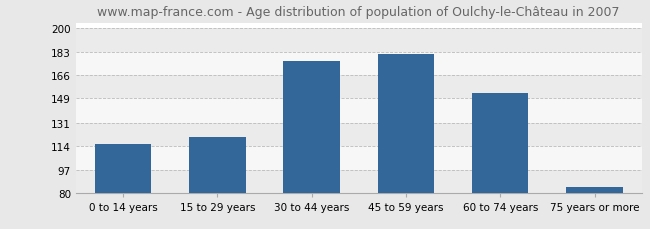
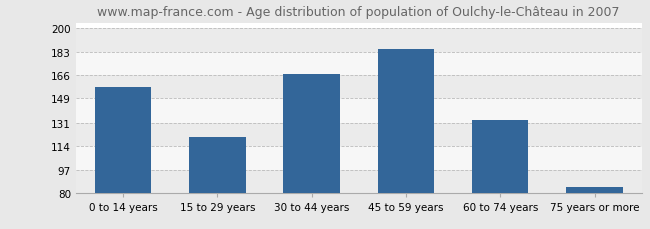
0 to 14 years: 116 -> 157
30 to 44 years: 176 -> 167
45 to 59 years: 181 -> 185
60 to 74 years: 153 -> 133
